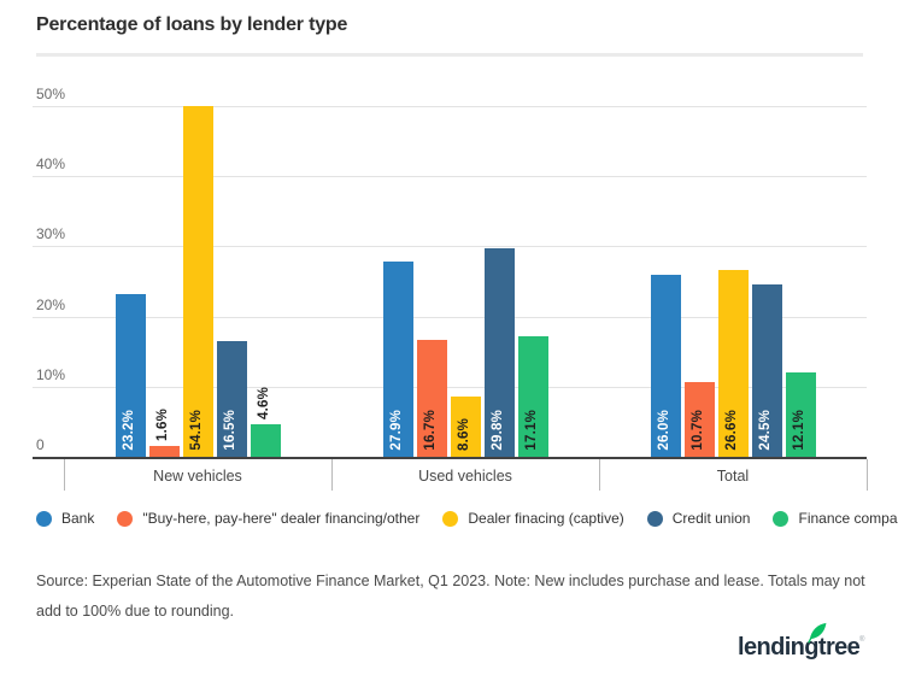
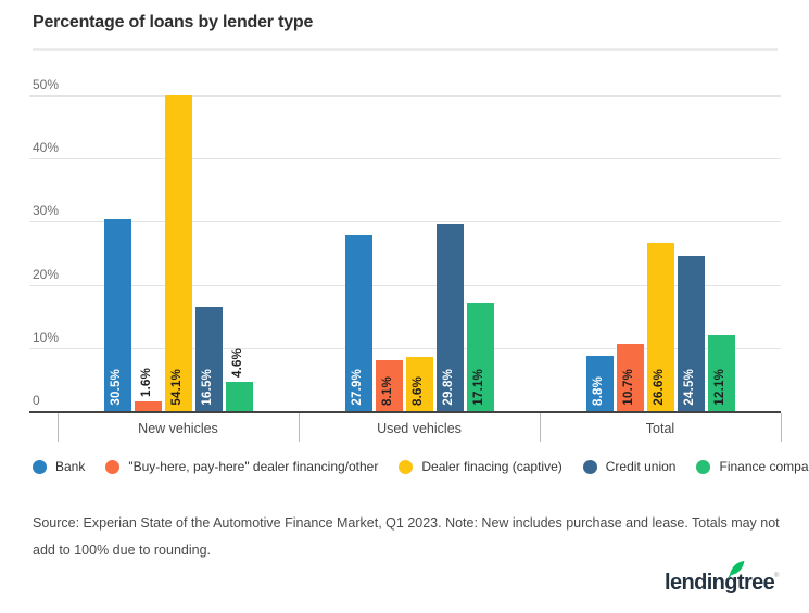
Bank/New vehicles: 23.2% -> 30.5%
"Buy-here, pay-here" dealer financing/other/Used vehicles: 16.7% -> 8.1%
Bank/Total: 26.0% -> 8.8%
